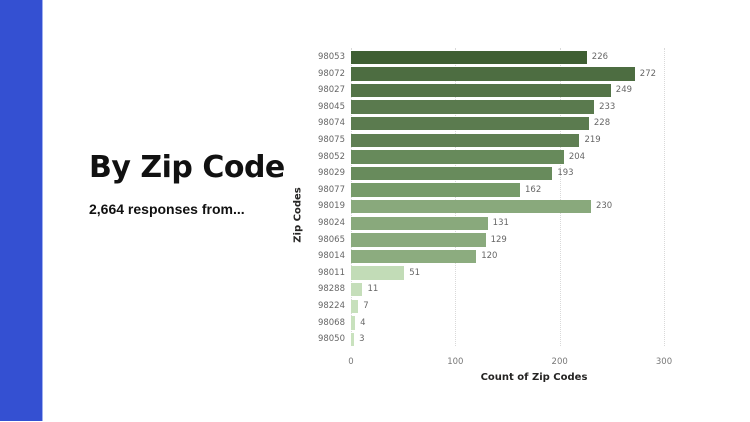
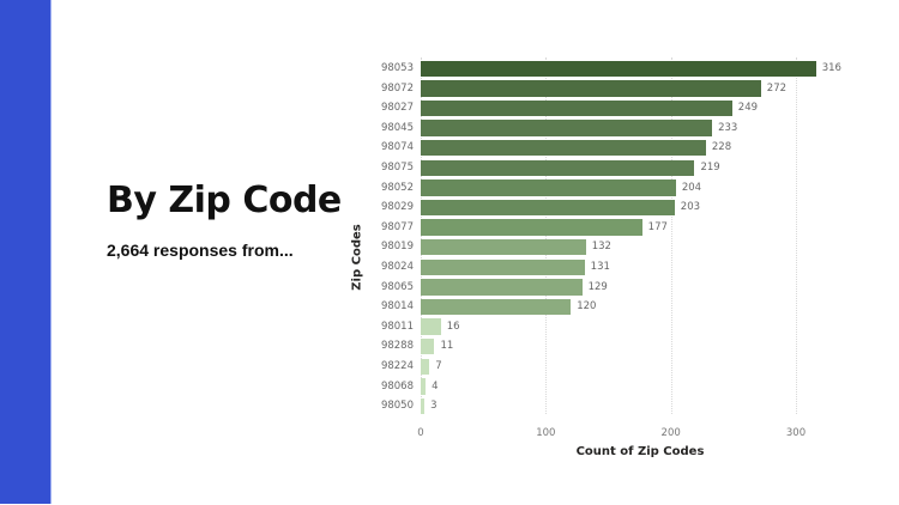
98053: 226 -> 316
98029: 193 -> 203
98077: 162 -> 177
98019: 230 -> 132
98011: 51 -> 16
